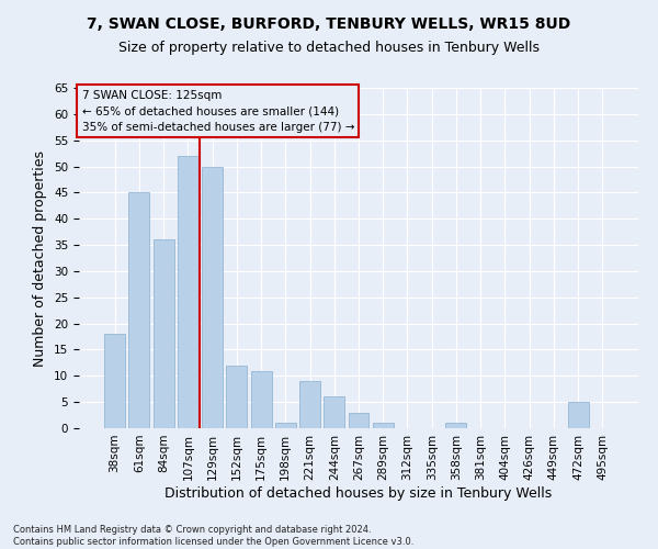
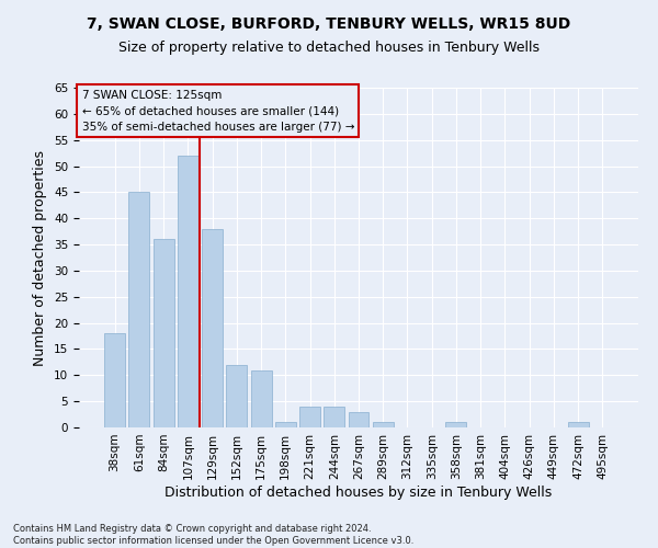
129sqm: 50 -> 38
221sqm: 9 -> 4
244sqm: 6 -> 4
472sqm: 5 -> 1
